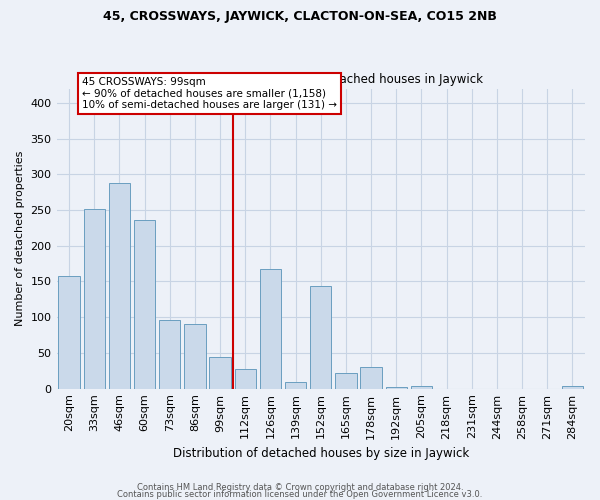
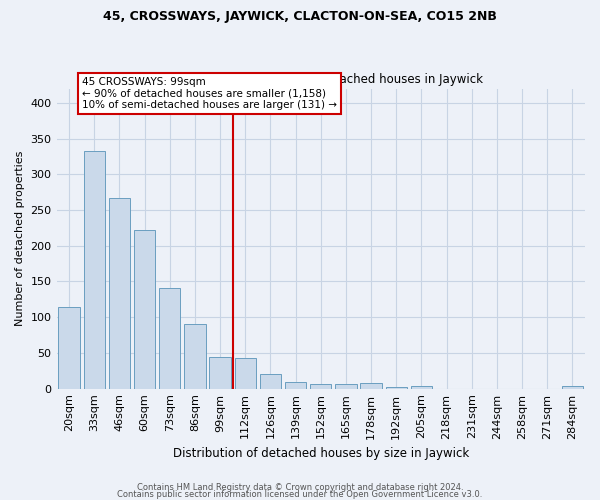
20sqm: 158 -> 115
33sqm: 252 -> 333
46sqm: 288 -> 267
60sqm: 236 -> 222
73sqm: 96 -> 141
112sqm: 28 -> 43
126sqm: 168 -> 20
152sqm: 144 -> 7
165sqm: 22 -> 7
178sqm: 30 -> 8
